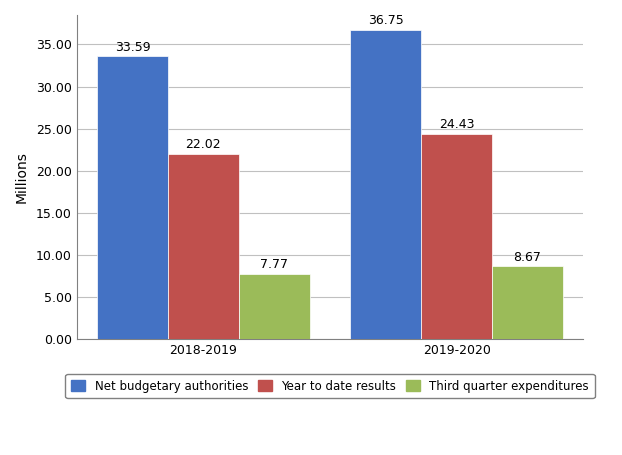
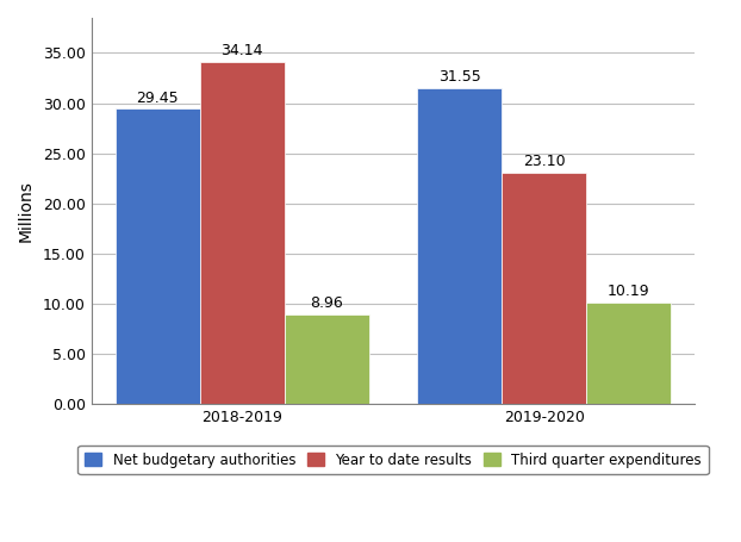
Net budgetary authorities/2018-2019: 33.59 -> 29.45
Year to date results/2018-2019: 22.02 -> 34.14
Third quarter expenditures/2018-2019: 7.77 -> 8.96
Net budgetary authorities/2019-2020: 36.75 -> 31.55
Year to date results/2019-2020: 24.43 -> 23.10
Third quarter expenditures/2019-2020: 8.67 -> 10.19
